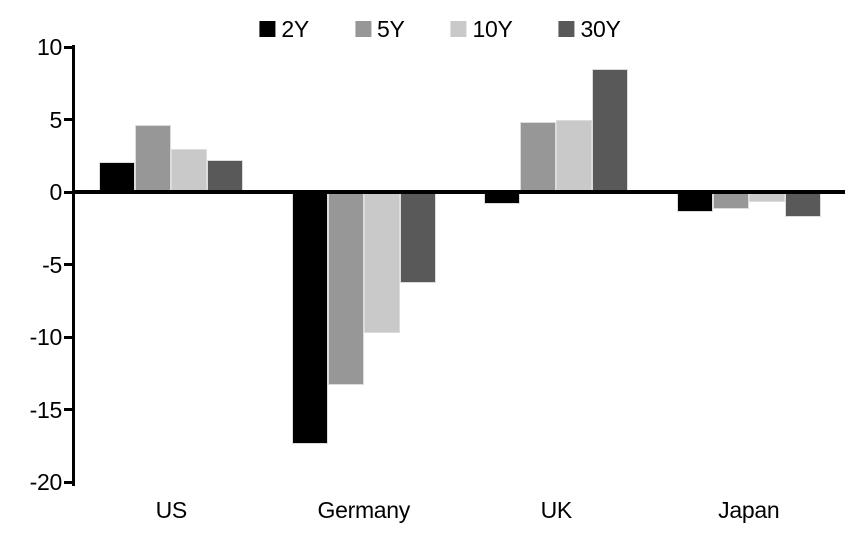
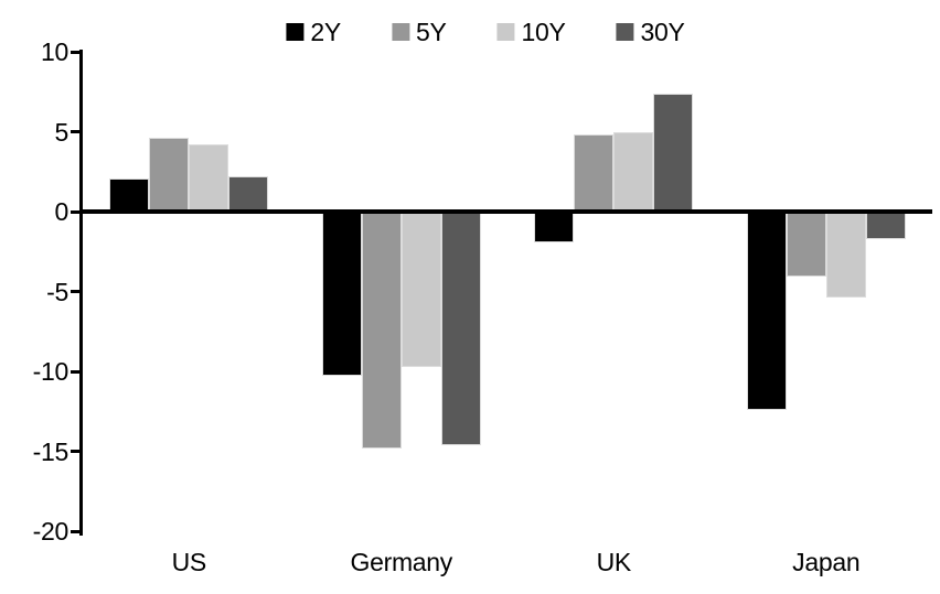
10Y/US: 3.0 -> 4.2
2Y/Germany: -17.4 -> -10.3
5Y/Germany: -13.3 -> -14.8
30Y/Germany: -6.3 -> -14.6
2Y/UK: -0.8 -> -1.9
30Y/UK: 8.5 -> 7.4
2Y/Japan: -1.4 -> -12.4
5Y/Japan: -1.2 -> -4.1
10Y/Japan: -0.7 -> -5.4
